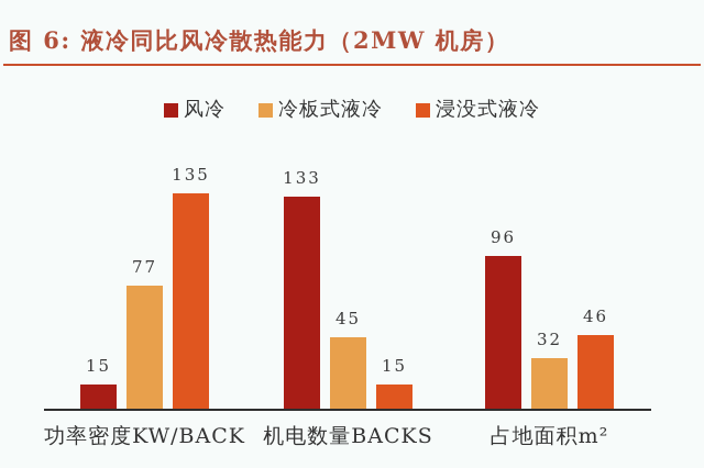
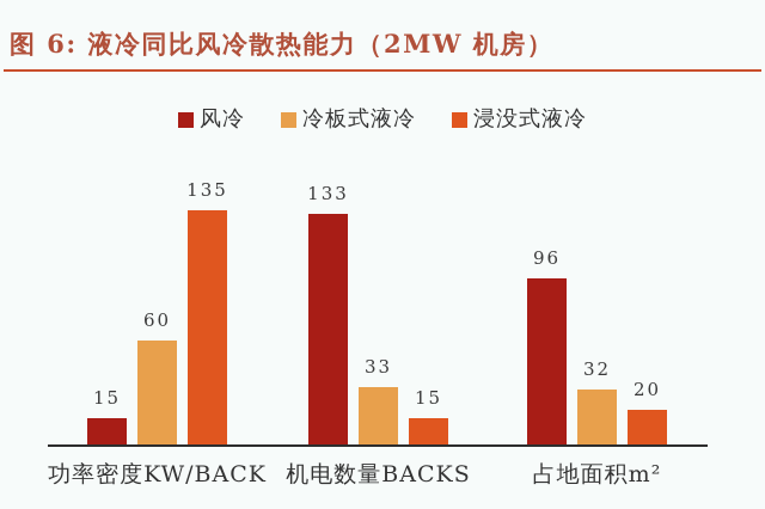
冷板式液冷/功率密度KW/BACK: 77 -> 60
冷板式液冷/机电数量BACKS: 45 -> 33
浸没式液冷/占地面积m²: 46 -> 20
